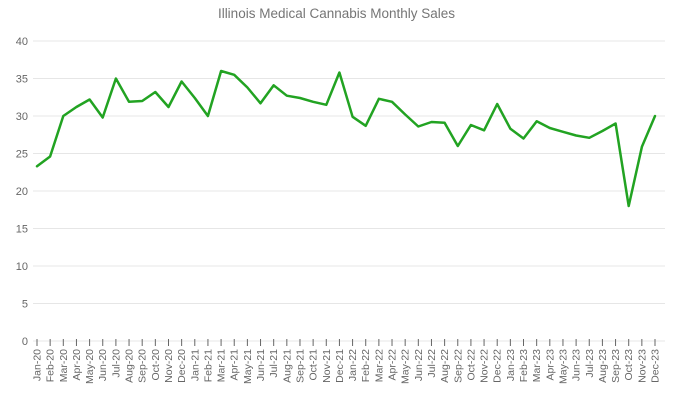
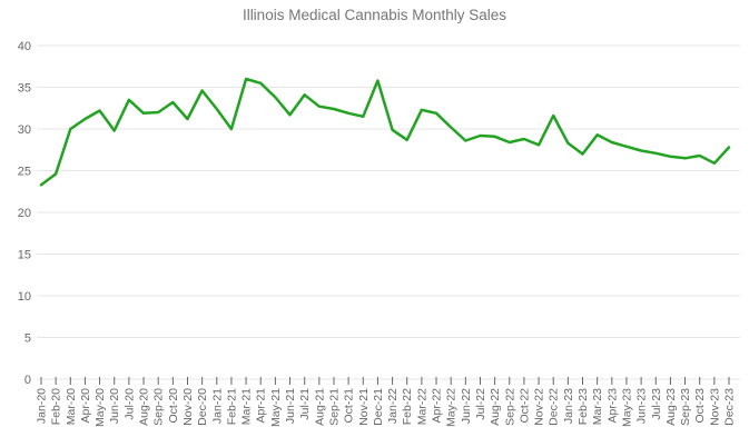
Jul-20: 35 -> 34
Sep-22: 26 -> 28
Aug-23: 28 -> 27
Sep-23: 29 -> 26
Oct-23: 18 -> 27
Dec-23: 30 -> 28
